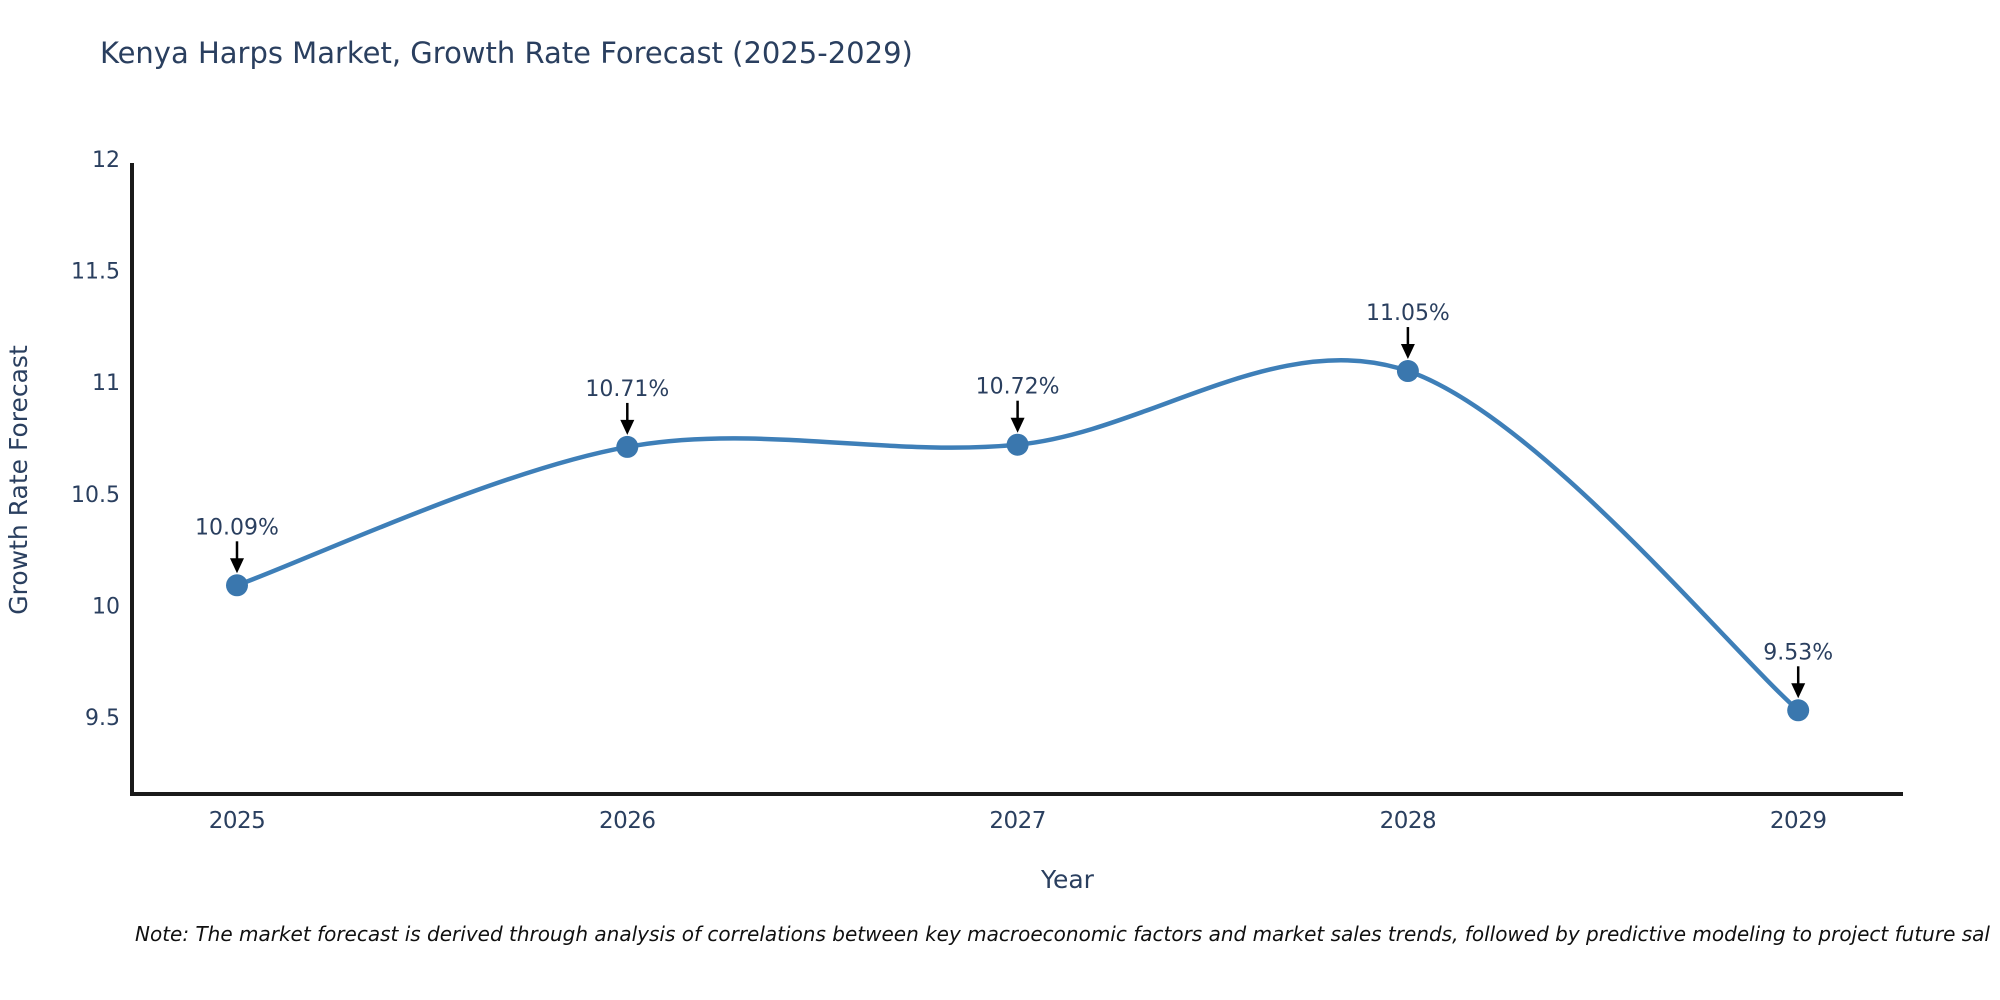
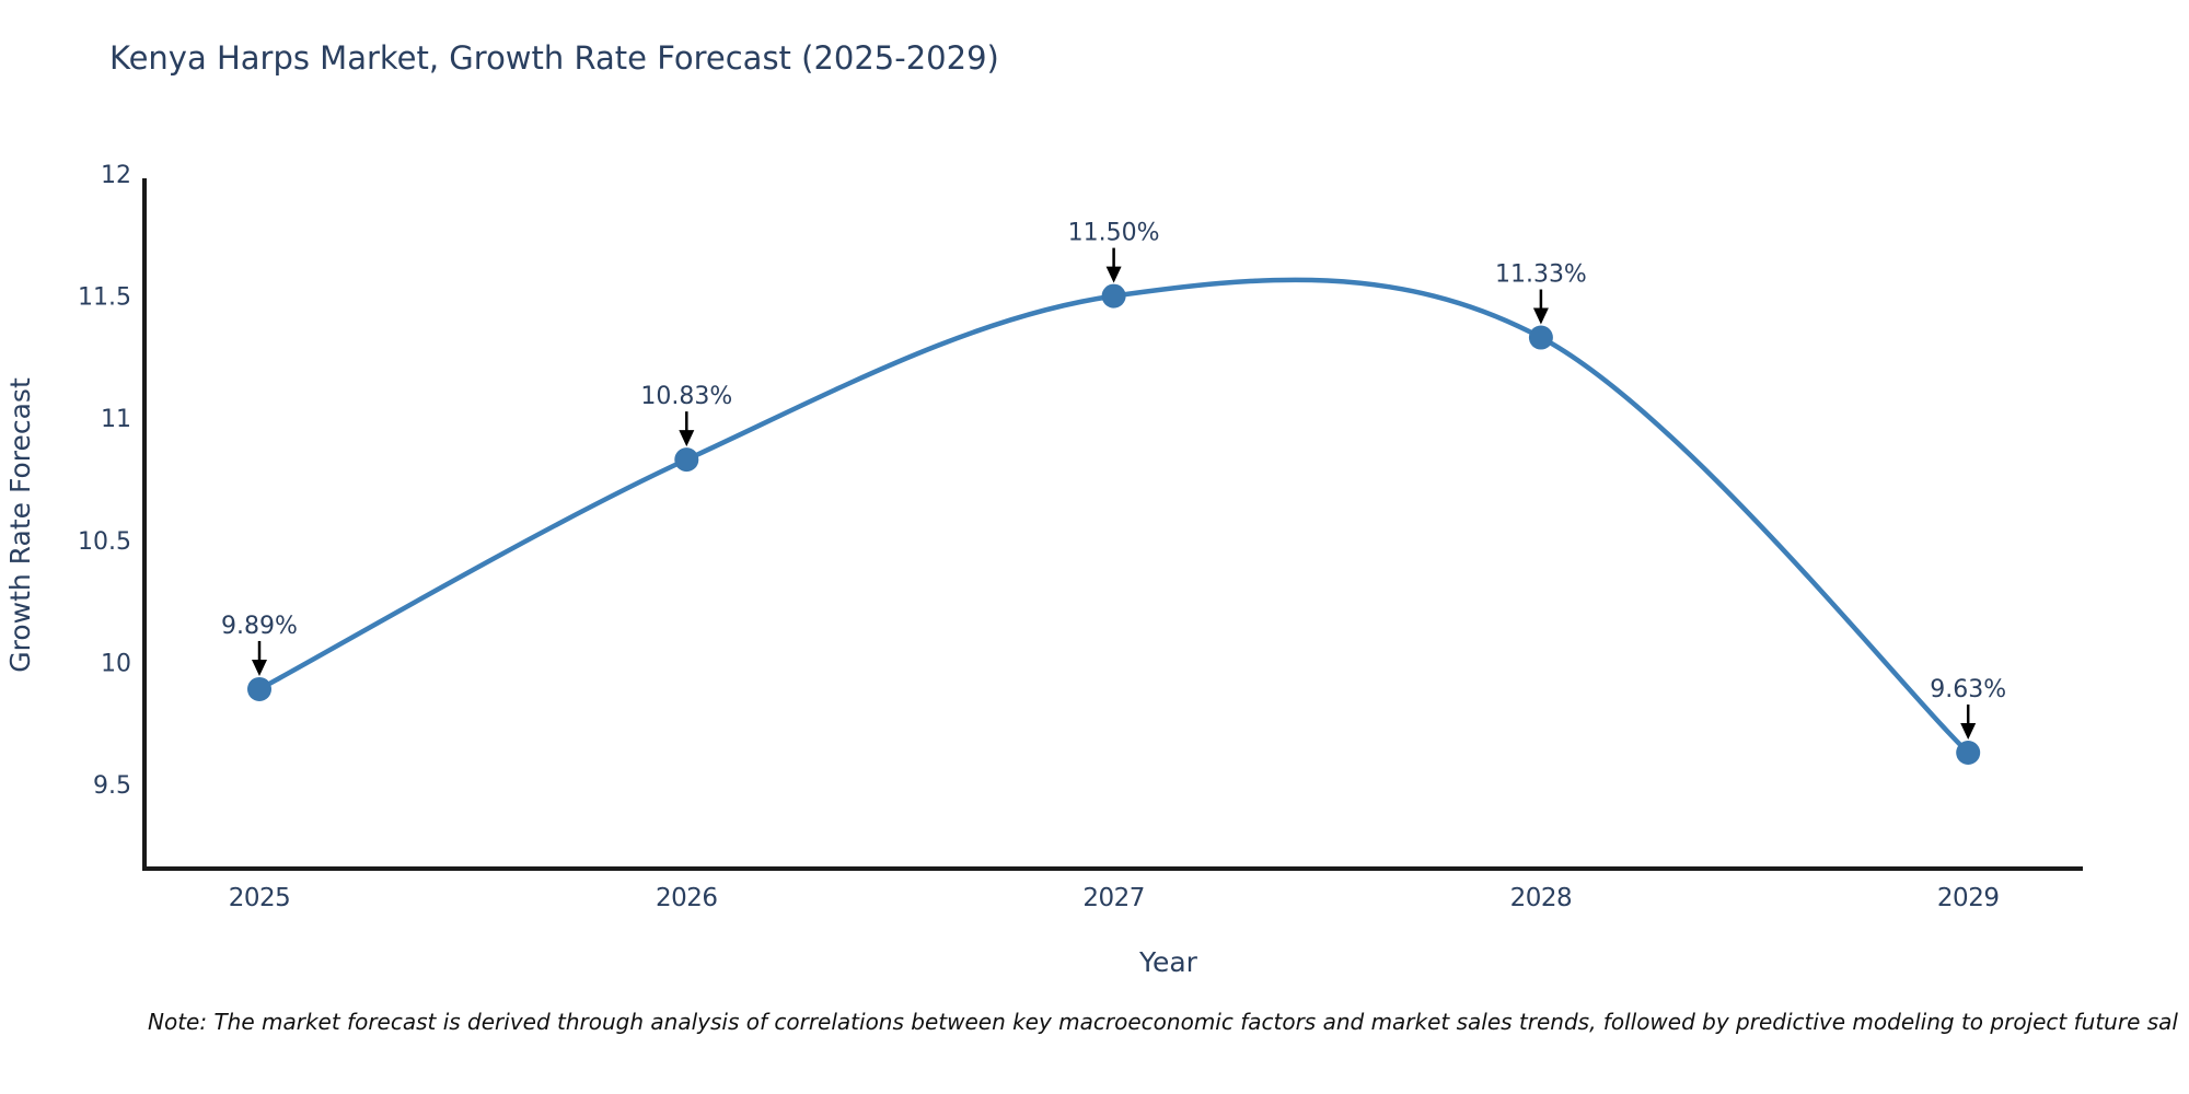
2025: 10.09% -> 9.89%
2026: 10.71% -> 10.83%
2027: 10.72% -> 11.50%
2028: 11.05% -> 11.33%
2029: 9.53% -> 9.63%
